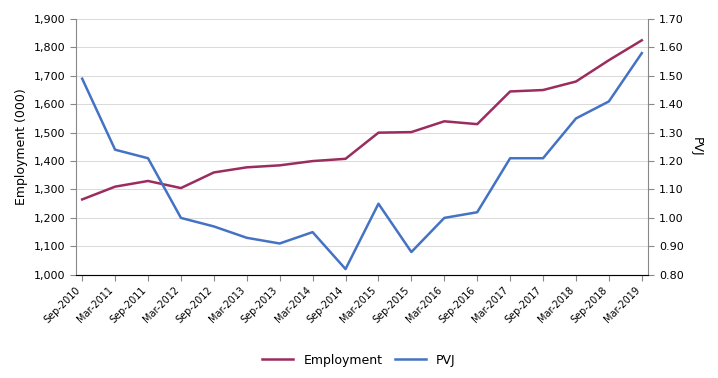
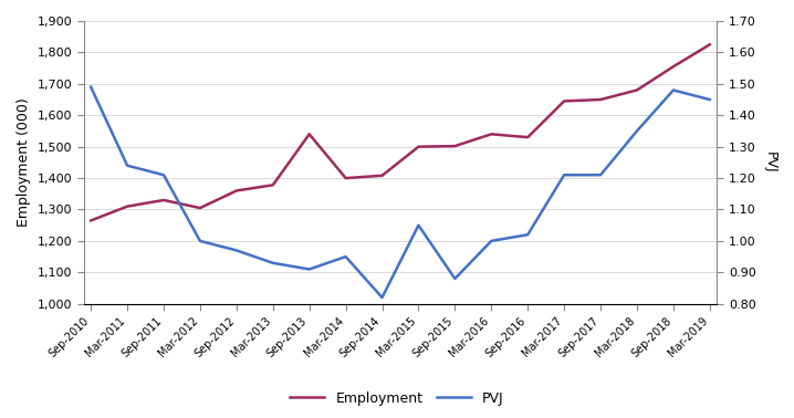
Employment/Sep-2013: 1,385 -> 1,540
PVJ/Sep-2018: 1.41 -> 1.48
PVJ/Mar-2019: 1.58 -> 1.45
